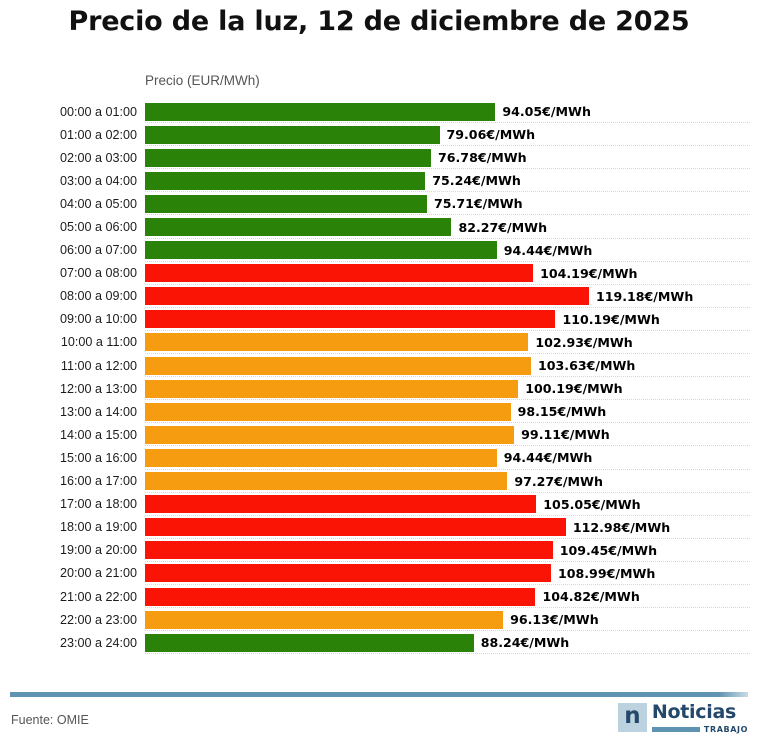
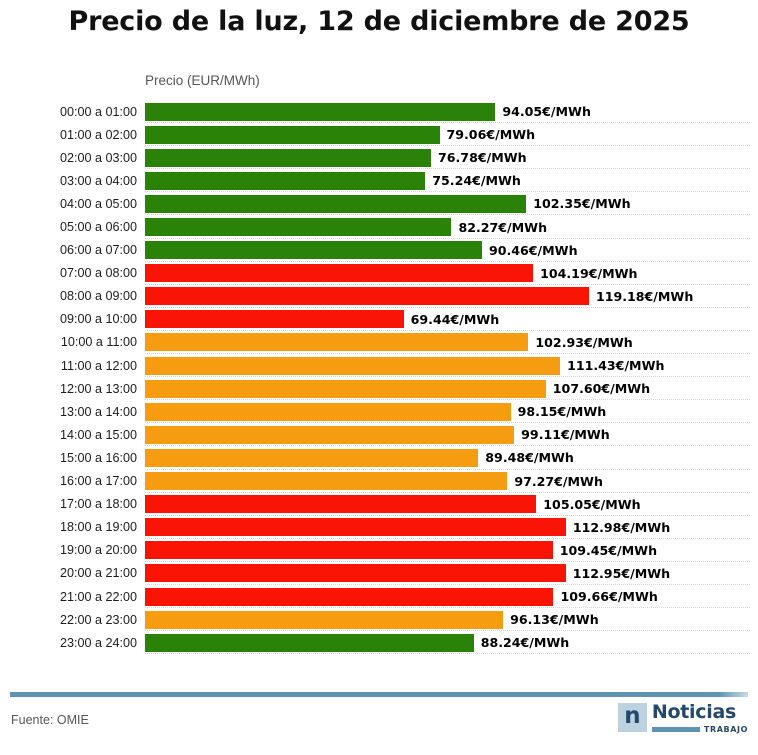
04:00 a 05:00: 75.71 -> 102.35
06:00 a 07:00: 94.44 -> 90.46
09:00 a 10:00: 110.19 -> 69.44
11:00 a 12:00: 103.63 -> 111.43
12:00 a 13:00: 100.19 -> 107.60
15:00 a 16:00: 94.44 -> 89.48
20:00 a 21:00: 108.99 -> 112.95
21:00 a 22:00: 104.82 -> 109.66
